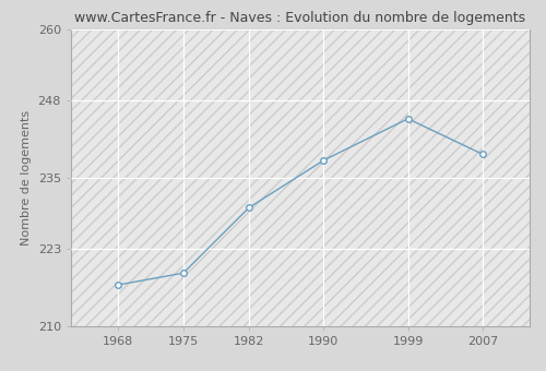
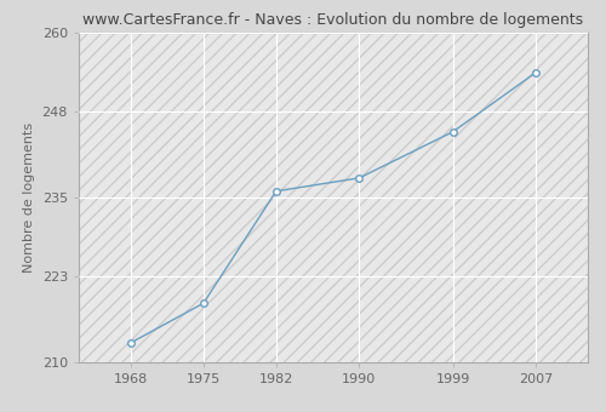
1968: 217 -> 213
1982: 230 -> 236
2007: 239 -> 254
